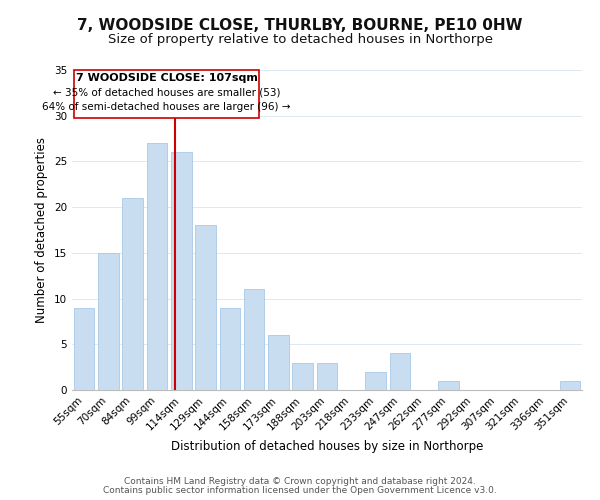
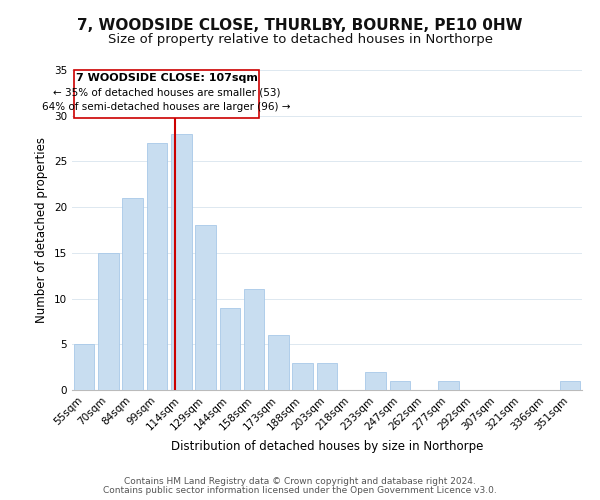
55sqm: 9 -> 5
114sqm: 26 -> 28
247sqm: 4 -> 1
